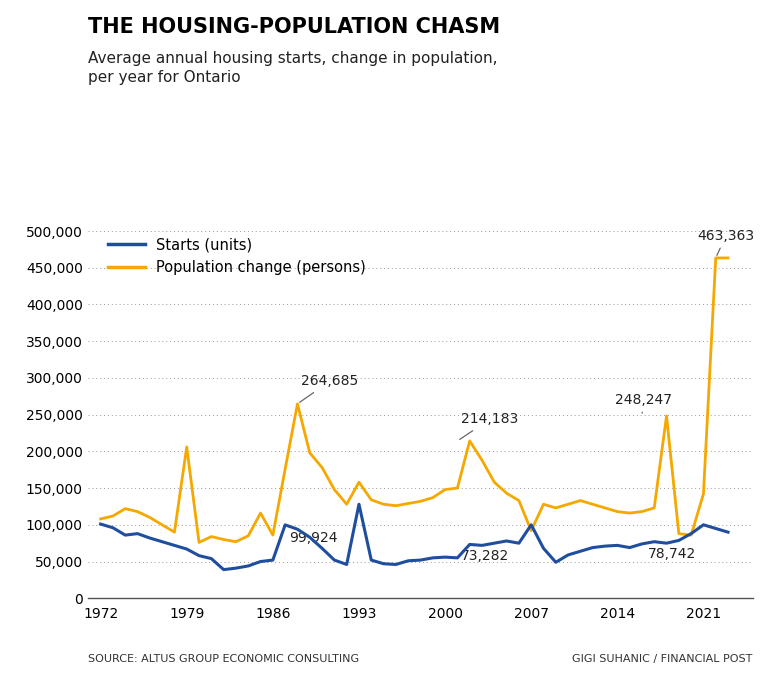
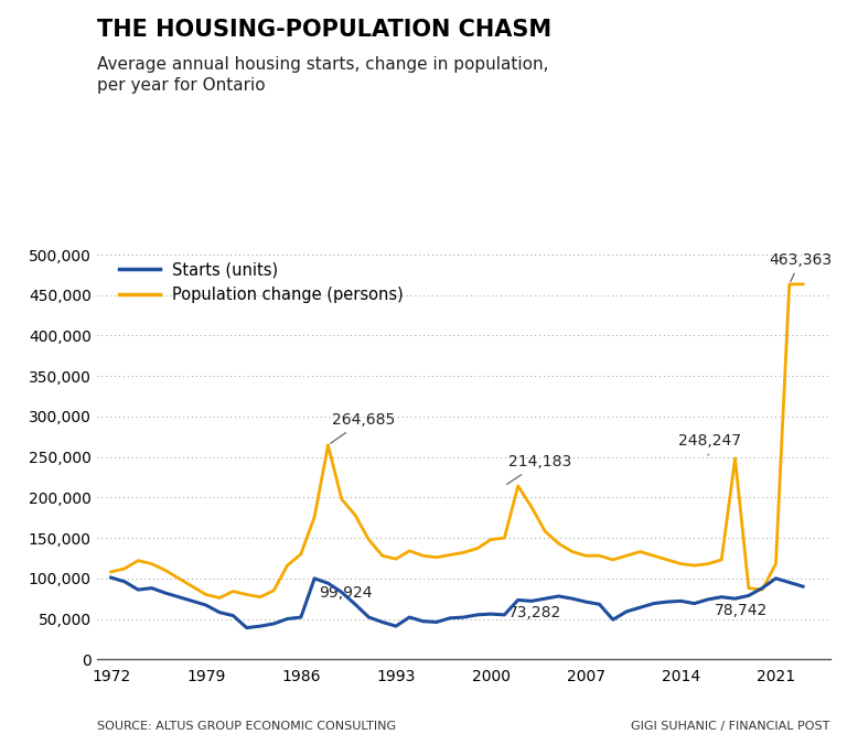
Population change (persons)/1979: 206,000 -> 80,000
Population change (persons)/1986: 86,000 -> 130,000
Starts (units)/1993: 128,000 -> 41,000
Population change (persons)/1993: 158,000 -> 124,000
Starts (units)/2007: 100,000 -> 71,000
Population change (persons)/2007: 92,000 -> 128,000
Population change (persons)/2021: 142,000 -> 118,000
